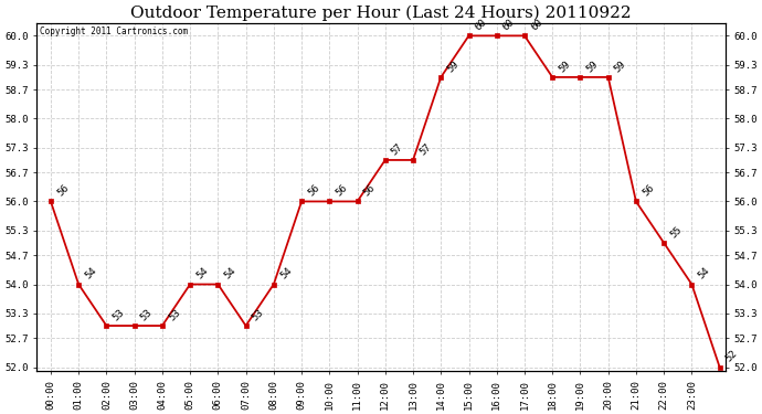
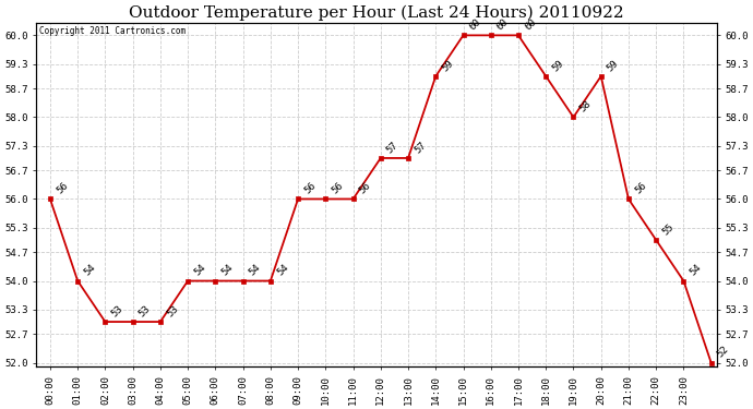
07:00: 53 -> 54
19:00: 59 -> 58
